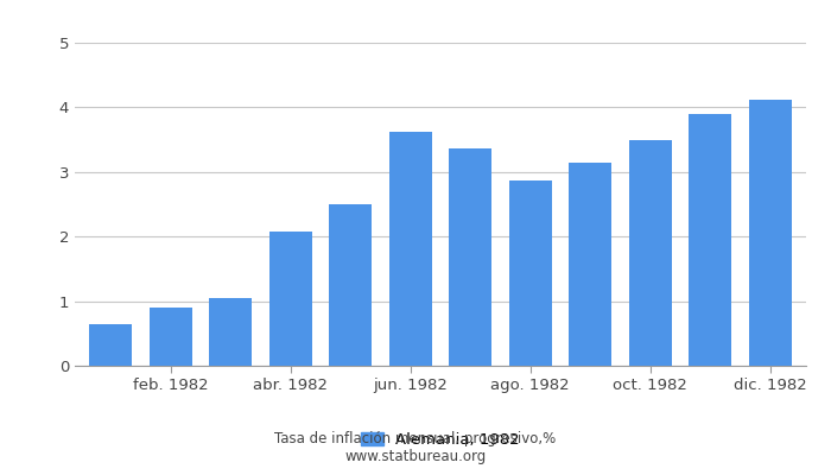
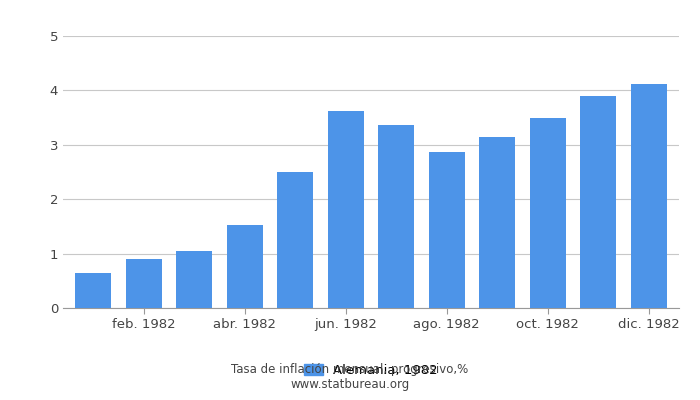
abr. 1982: 2.08 -> 1.52
